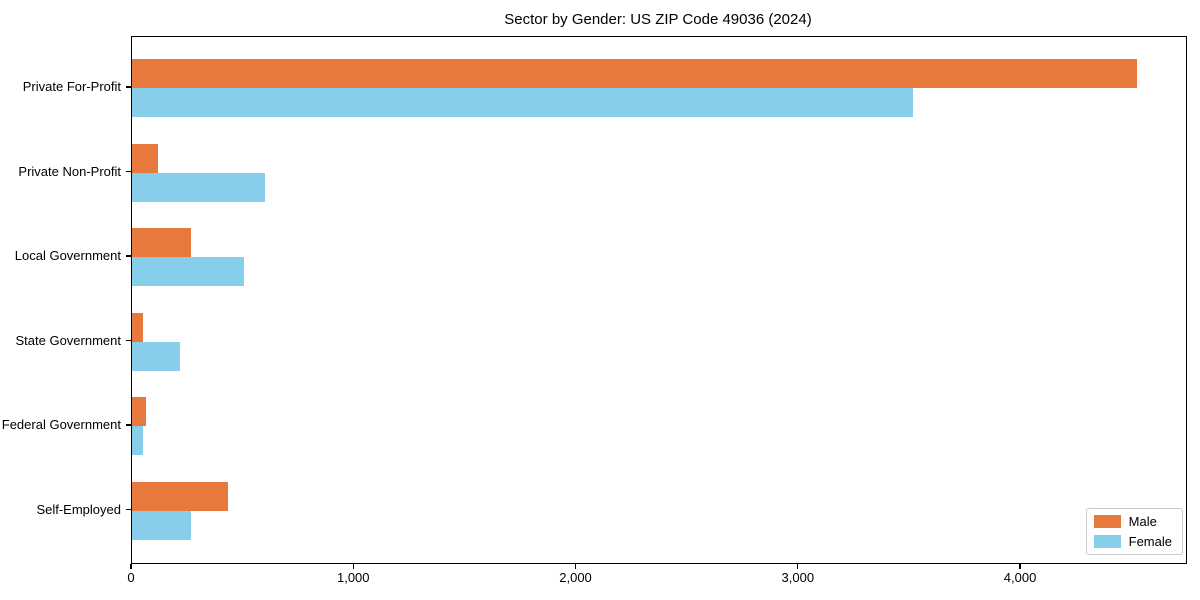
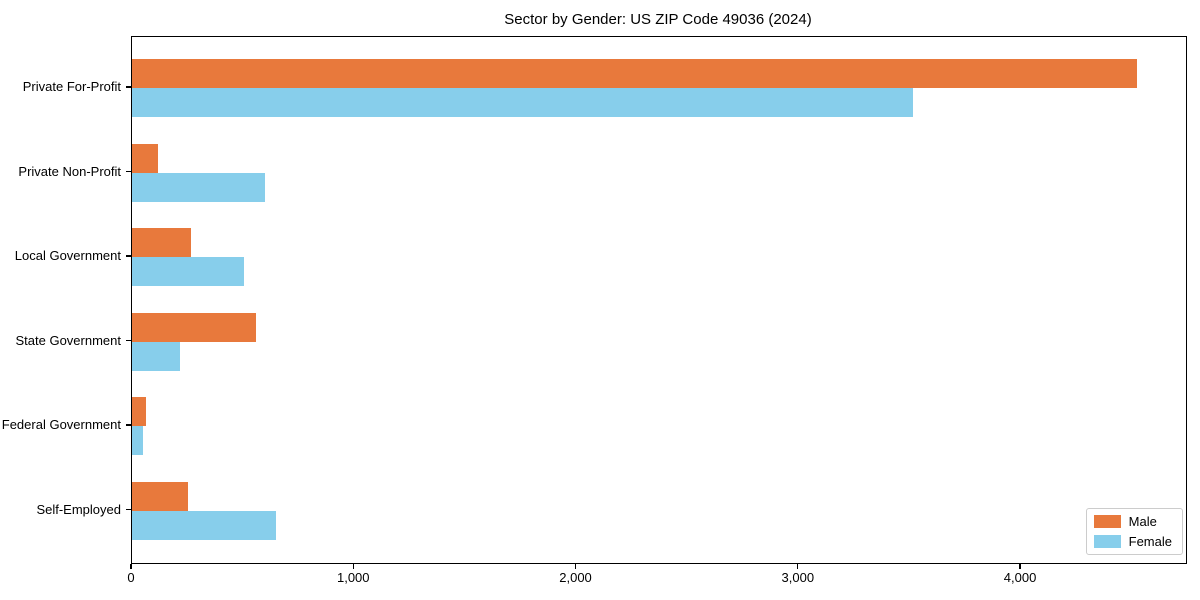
Male/State Government: 50 -> 560
Male/Self-Employed: 430 -> 250
Female/Self-Employed: 270 -> 650
